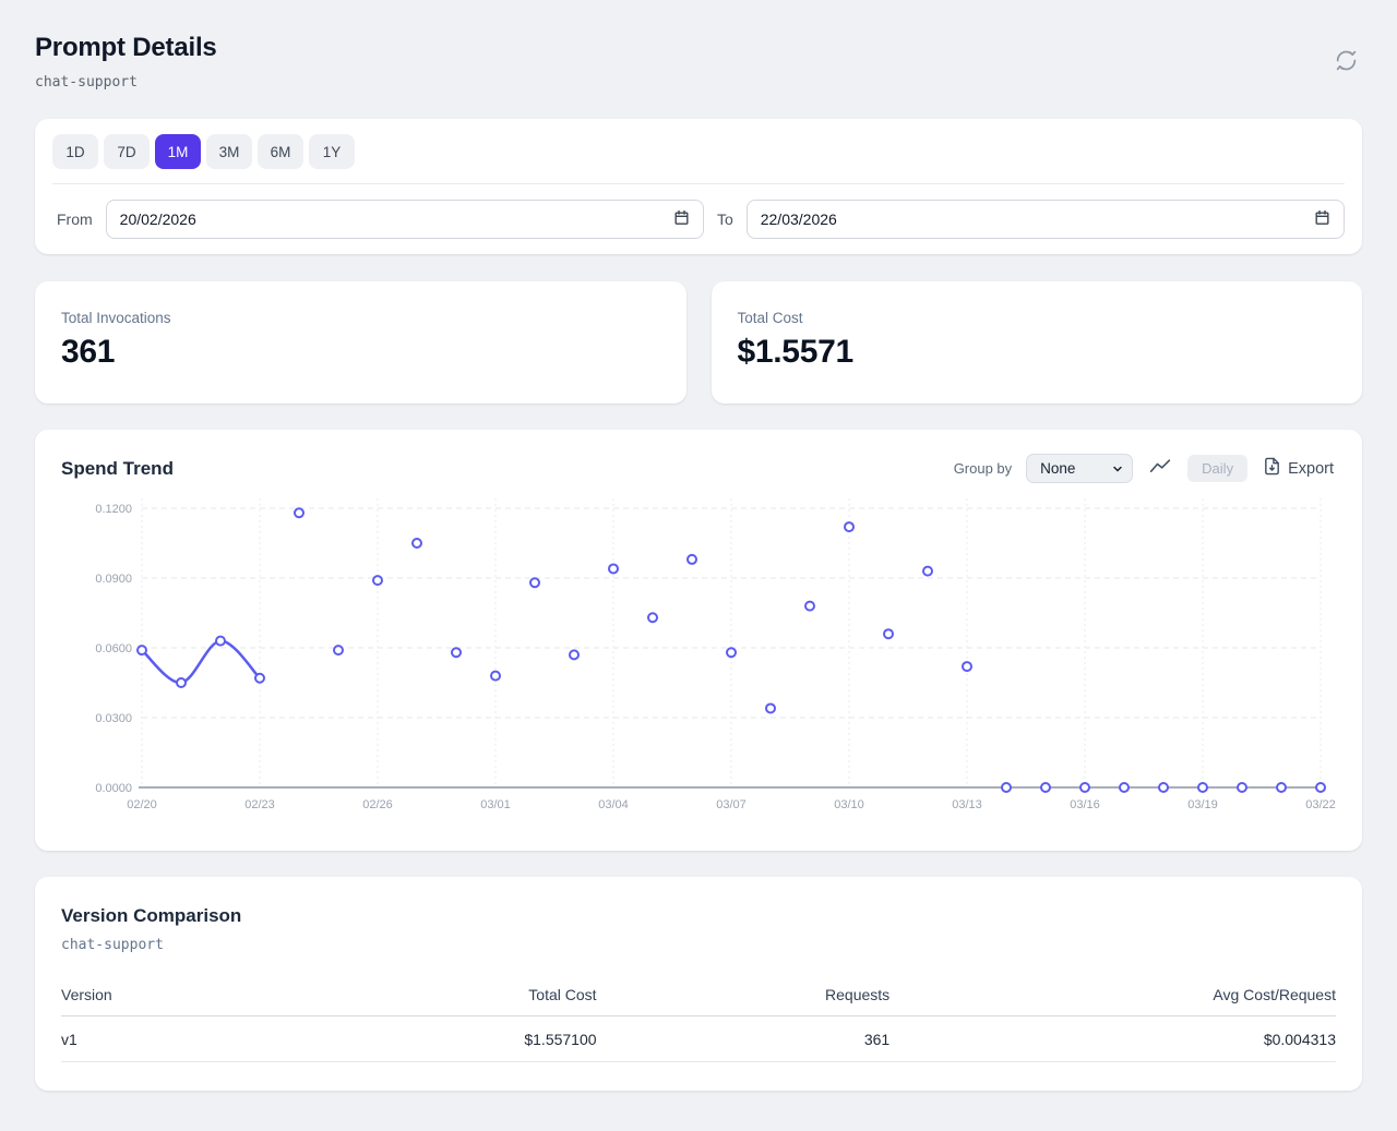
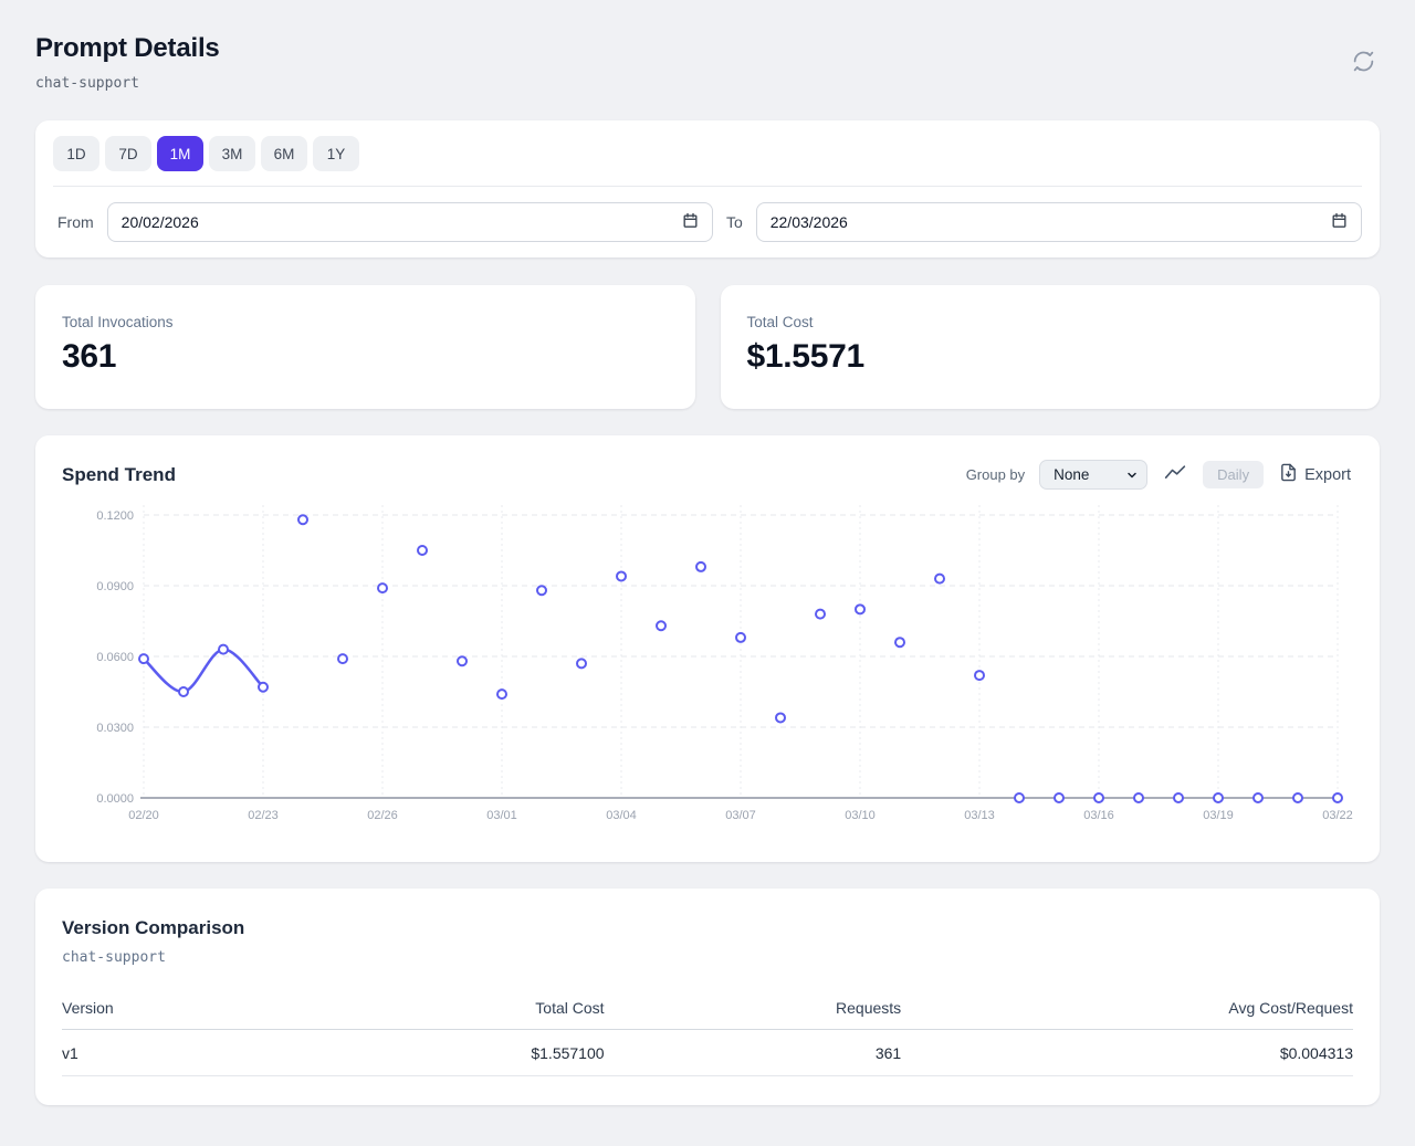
03/01: 0.048 -> 0.044
03/07: 0.058 -> 0.068
03/10: 0.112 -> 0.080
